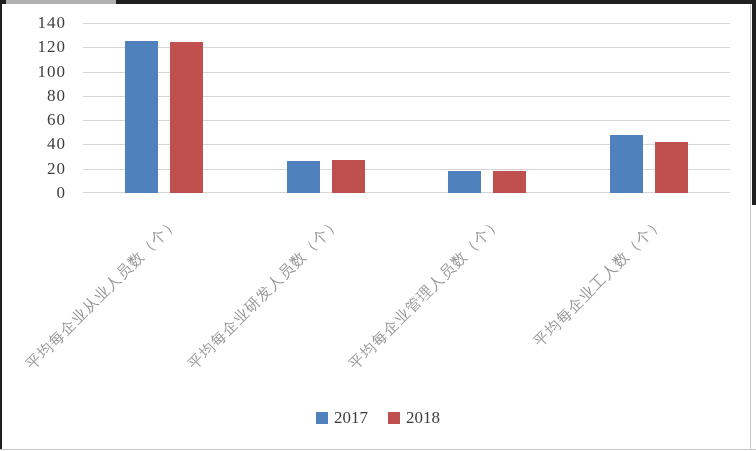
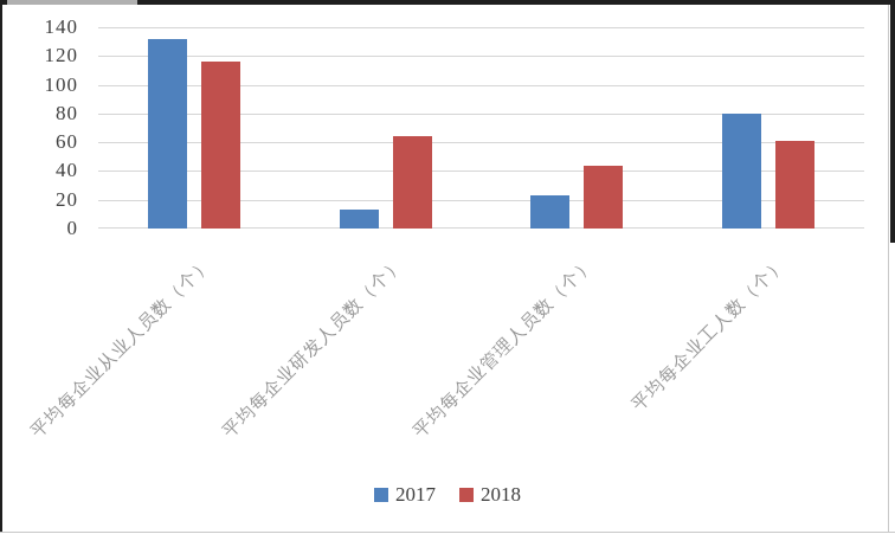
2017/平均每企业从业人员数（个）: 125 -> 132
2018/平均每企业从业人员数（个）: 124 -> 116
2017/平均每企业研发人员数（个）: 26 -> 13
2018/平均每企业研发人员数（个）: 27 -> 64
2017/平均每企业管理人员数（个）: 18 -> 23
2018/平均每企业管理人员数（个）: 18 -> 44
2017/平均每企业工人数（个）: 48 -> 80
2018/平均每企业工人数（个）: 42 -> 61
